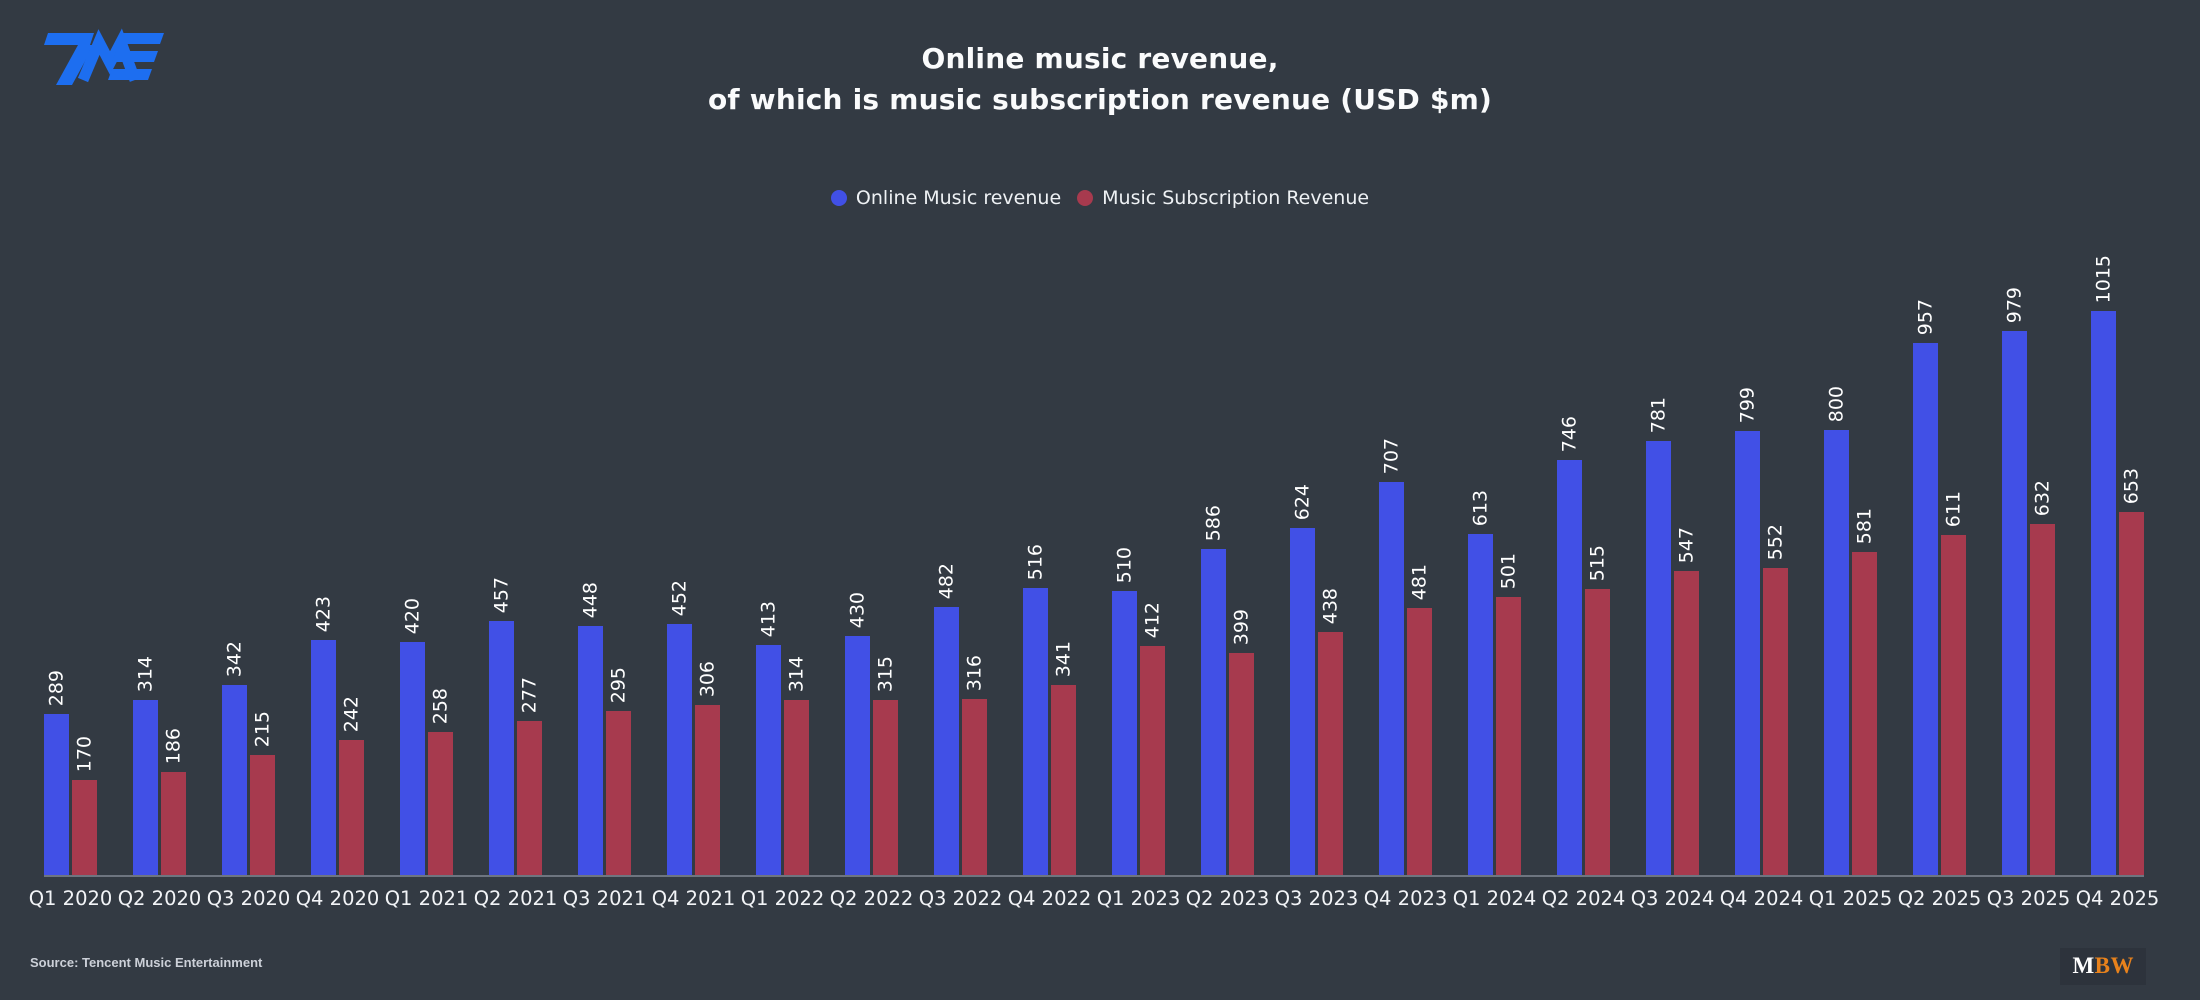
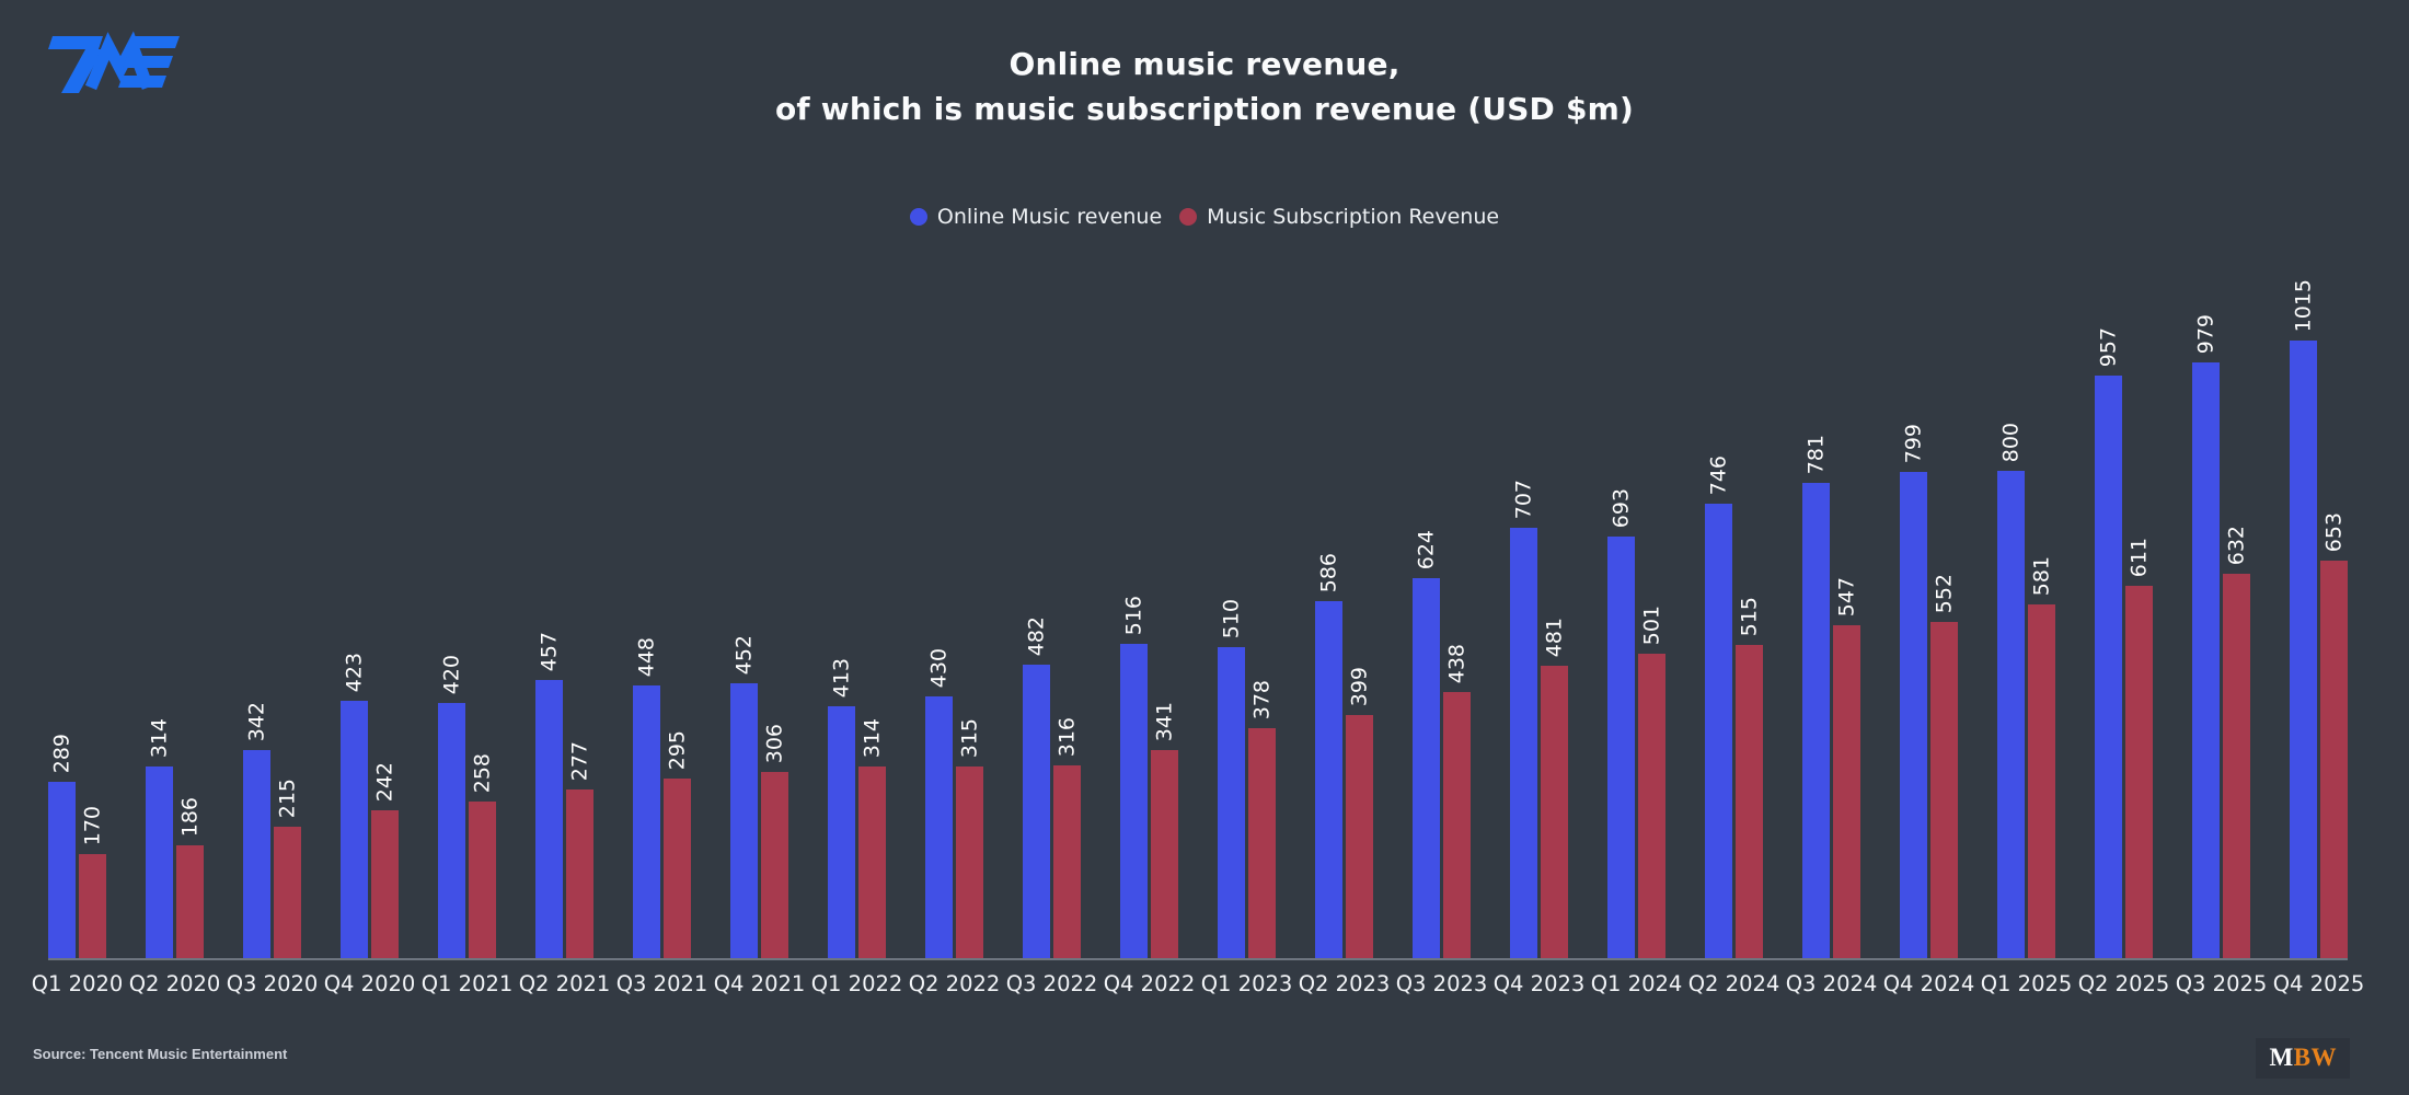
Music Subscription Revenue/Q1 2023: 412 -> 378
Online Music revenue/Q1 2024: 613 -> 693
